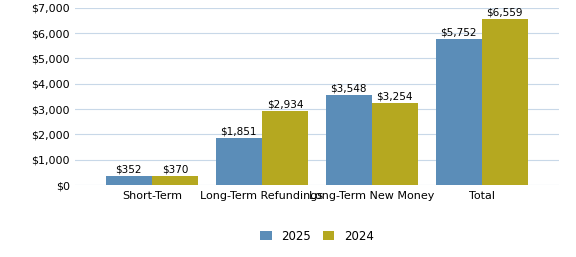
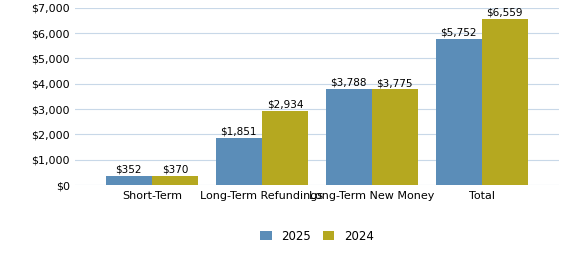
2025/Long-Term New Money: $3,548 -> $3,788
2024/Long-Term New Money: $3,254 -> $3,775
